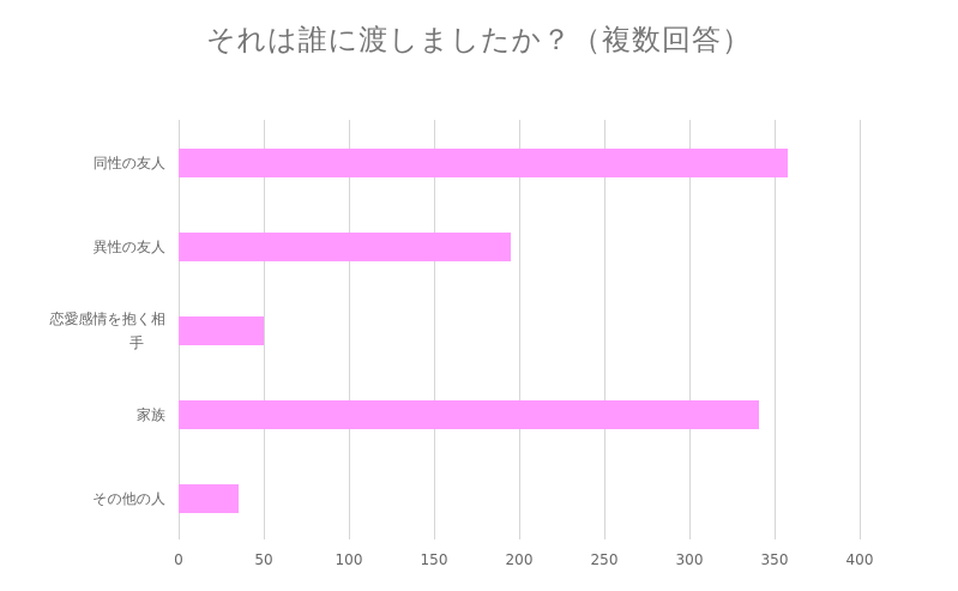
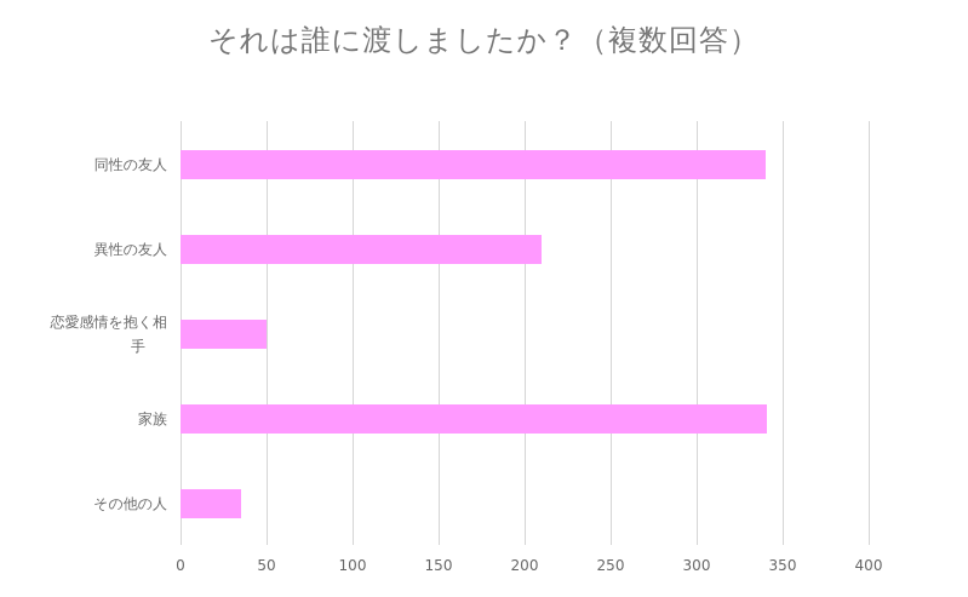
同性の友人: 358 -> 340
異性の友人: 195 -> 210
